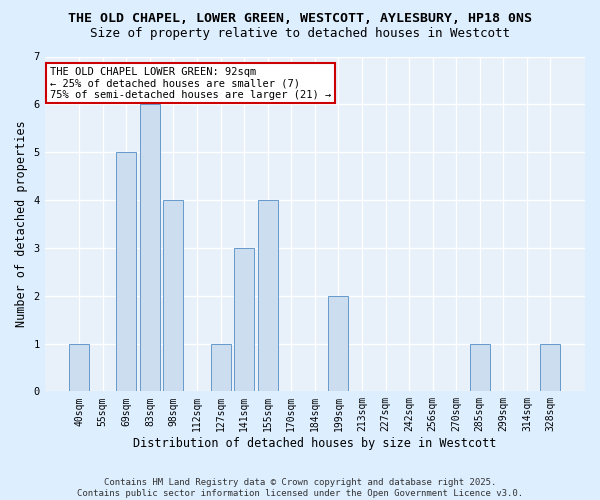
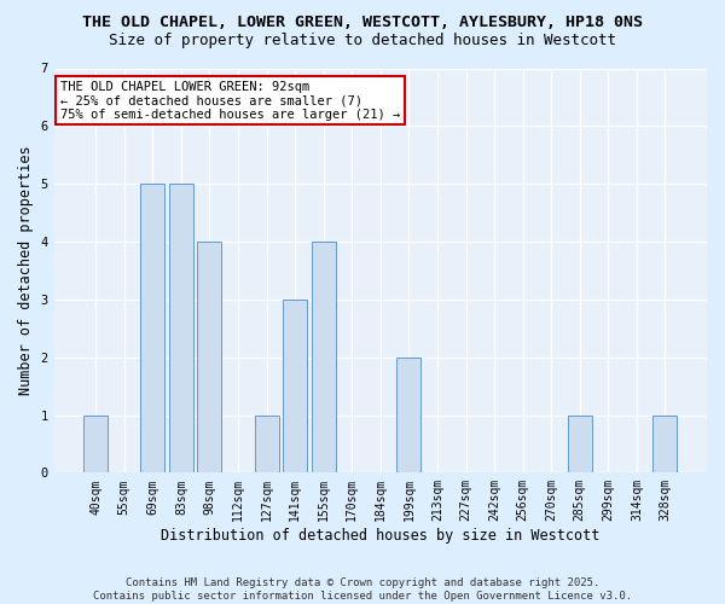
83sqm: 6 -> 5
